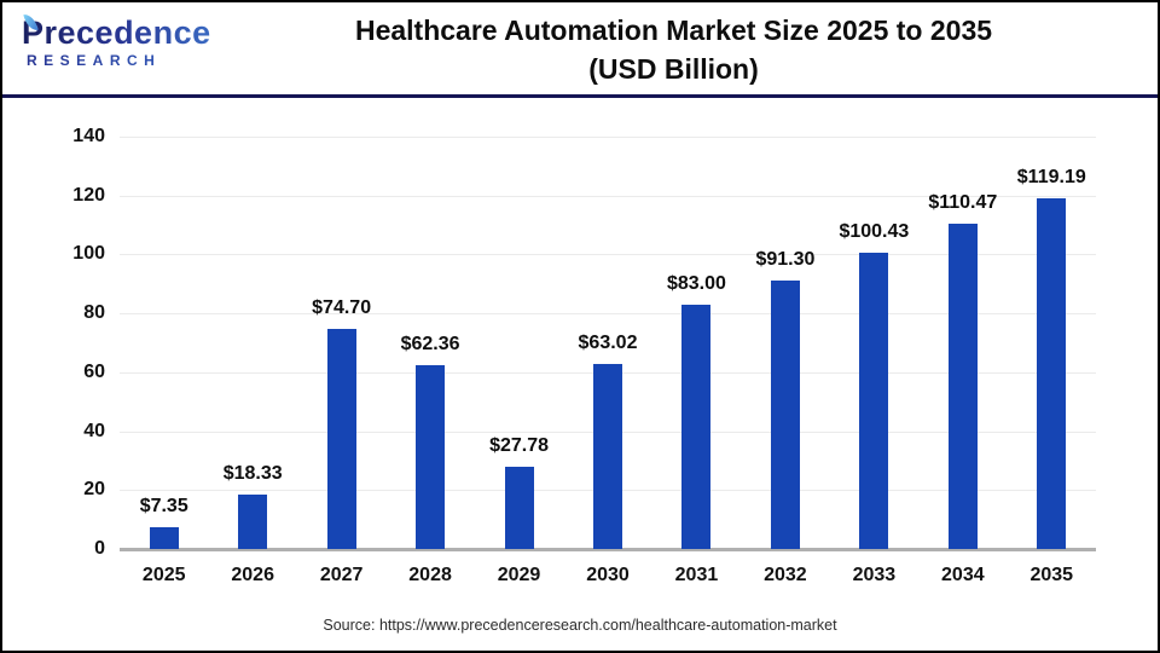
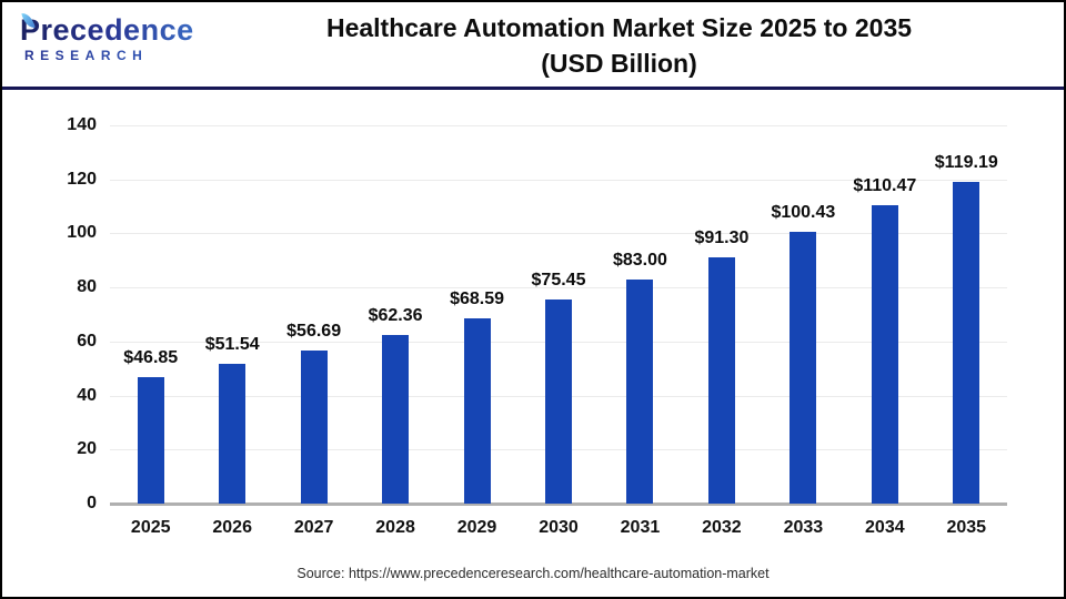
2025: $7.35 -> $46.85
2026: $18.33 -> $51.54
2027: $74.70 -> $56.69
2029: $27.78 -> $68.59
2030: $63.02 -> $75.45
